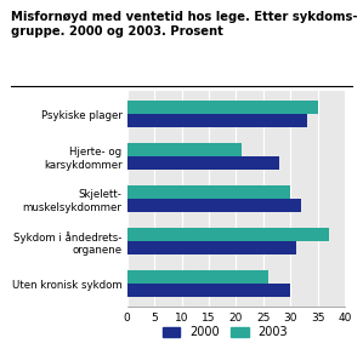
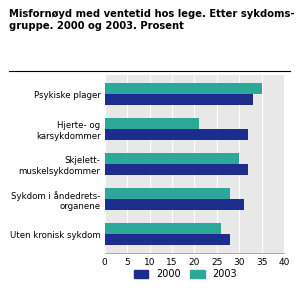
2000/Hjerte- og karsykdommer: 28 -> 32
2003/Sykdom i åndedrets- organene: 37 -> 28
2000/Uten kronisk sykdom: 30 -> 28
